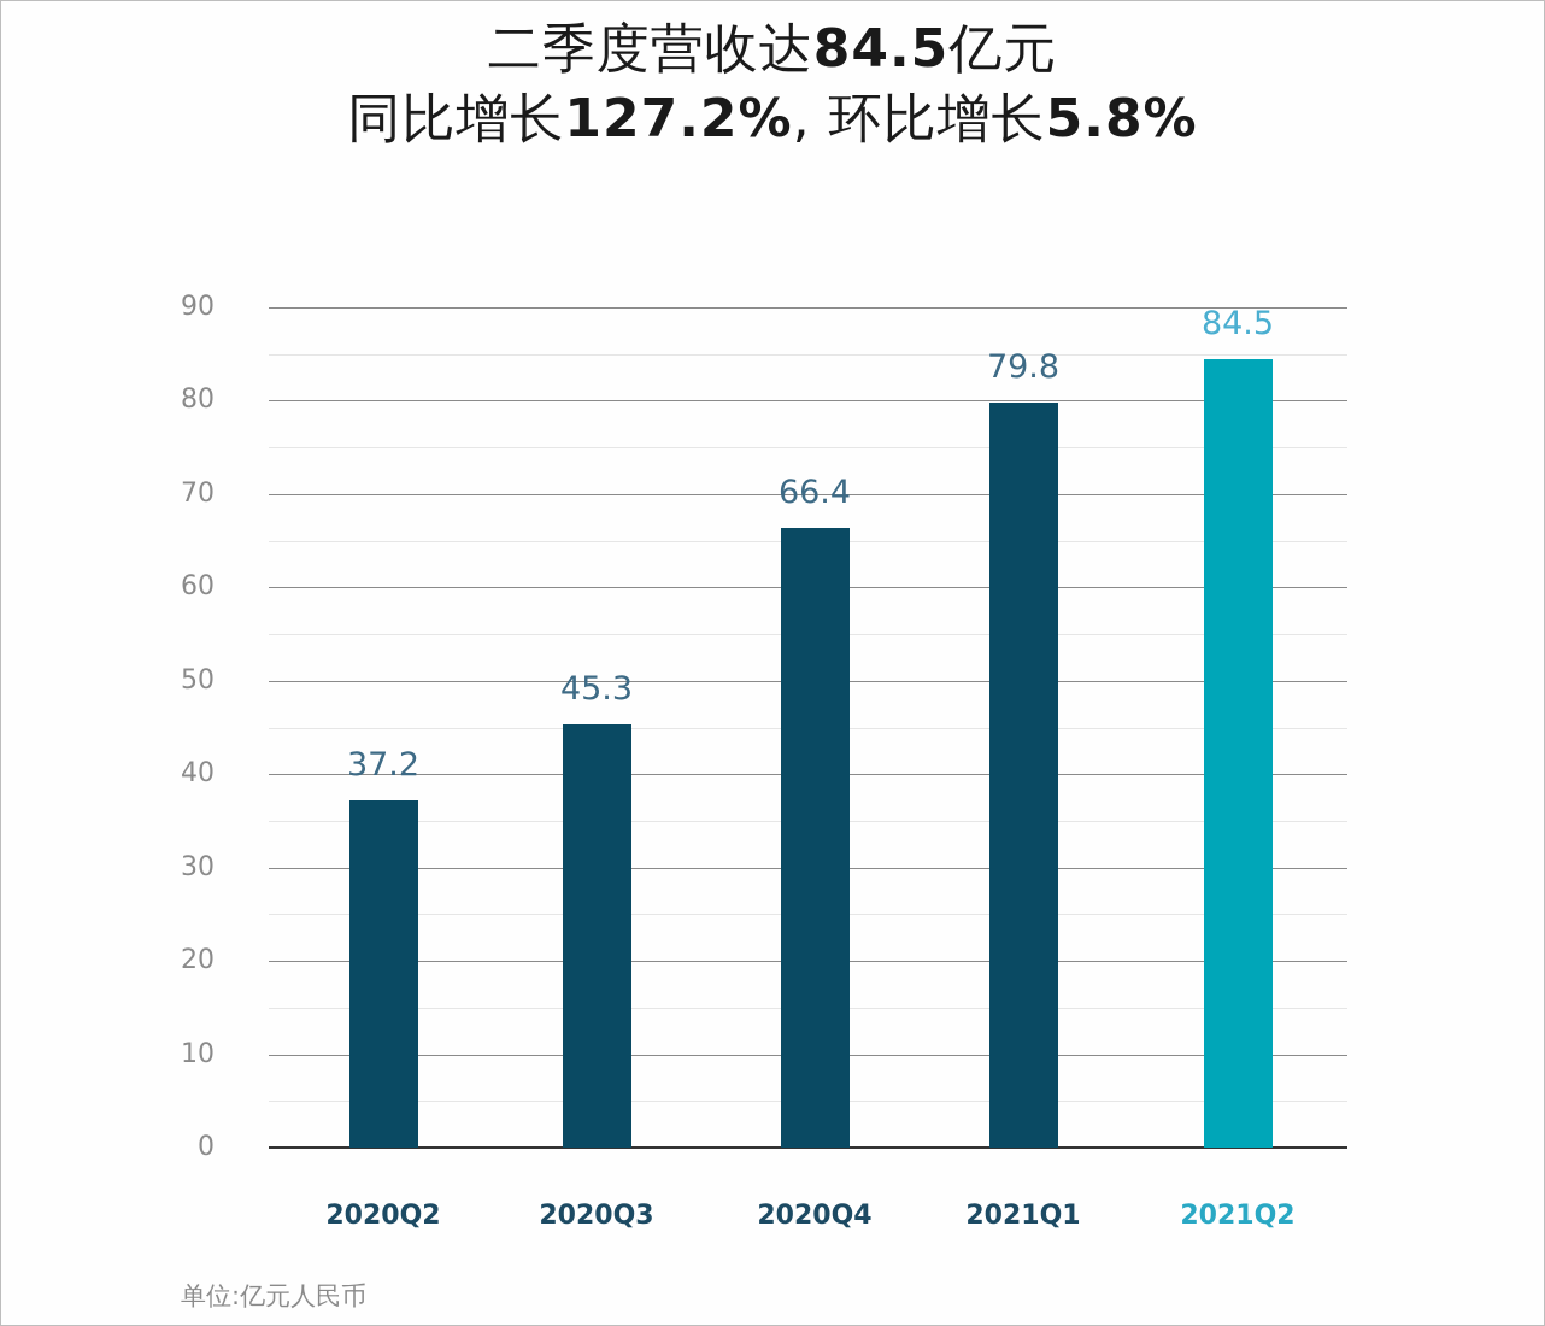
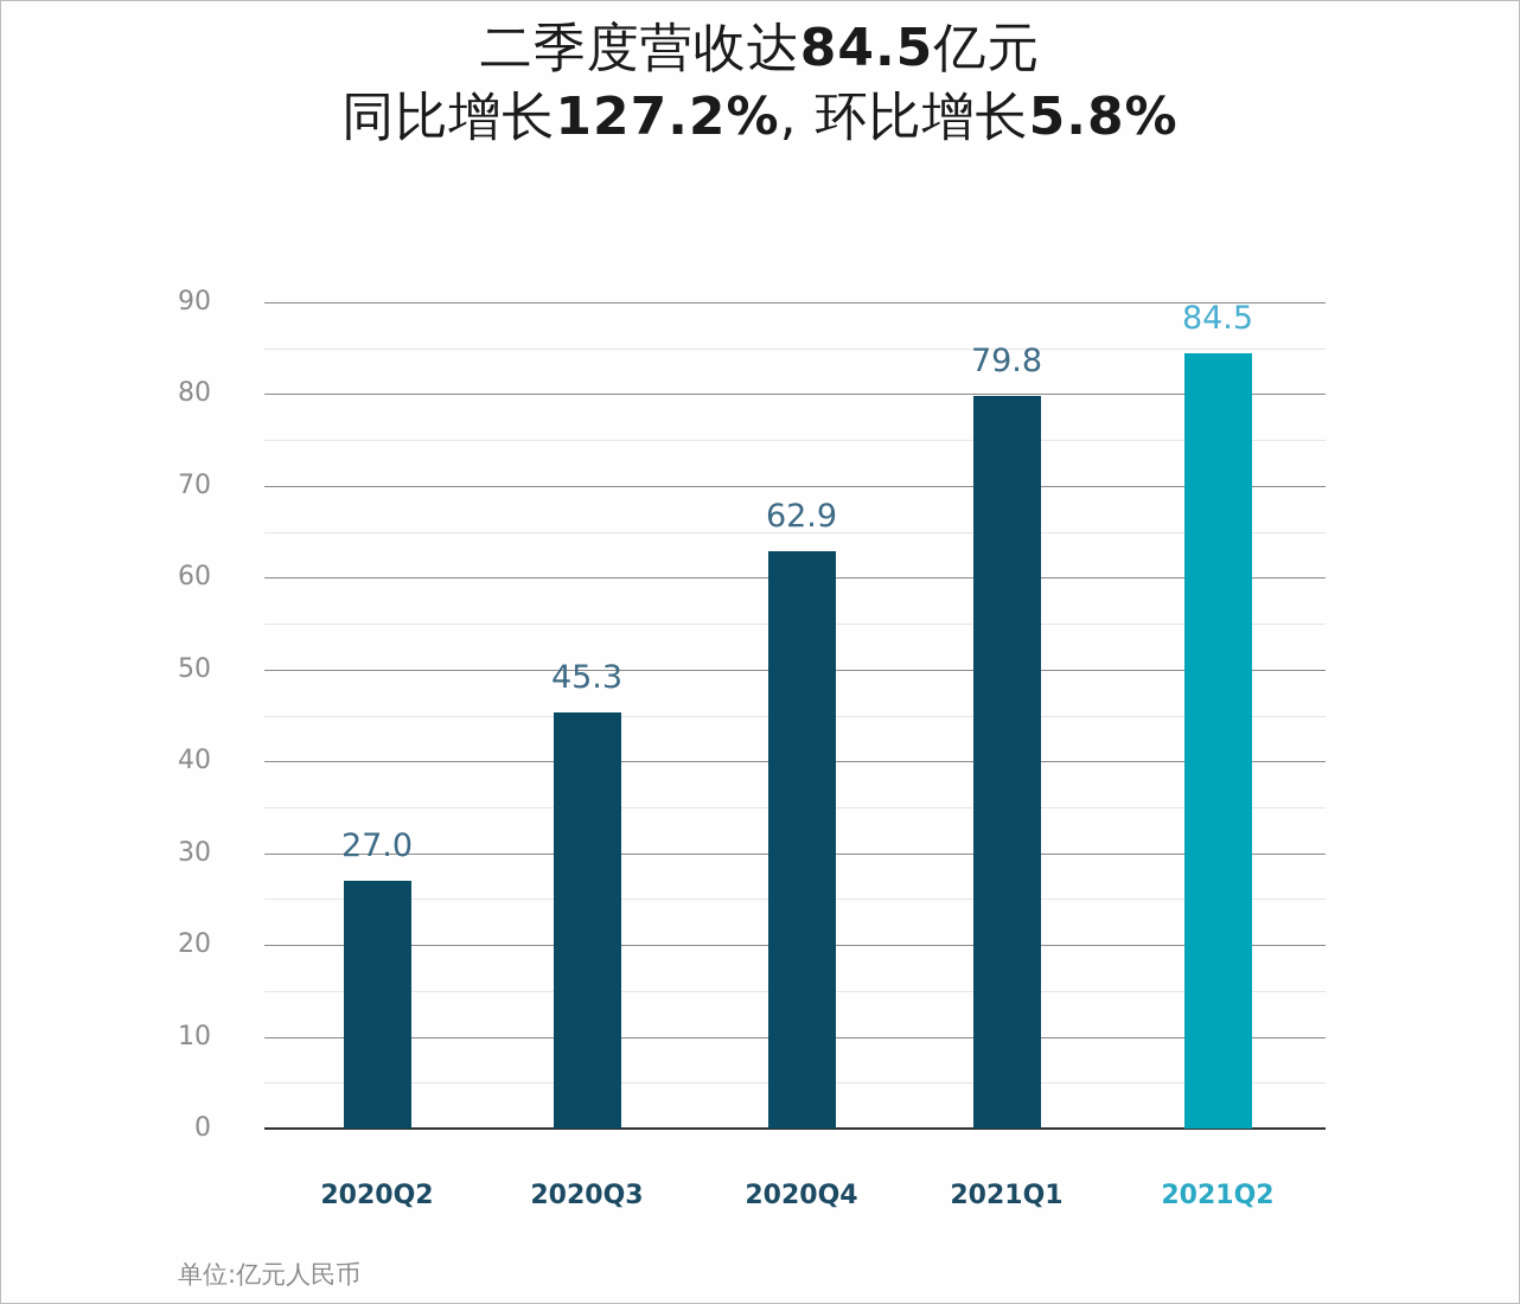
2020Q2: 37.2 -> 27.0
2020Q4: 66.4 -> 62.9
